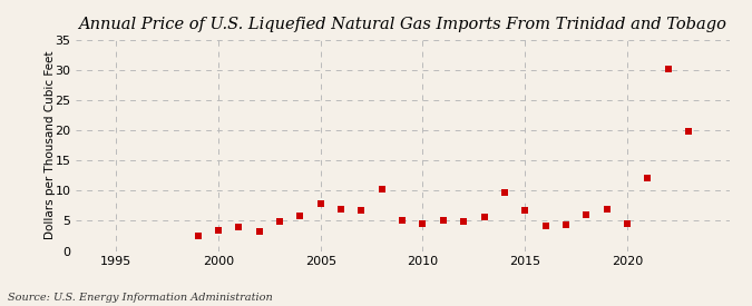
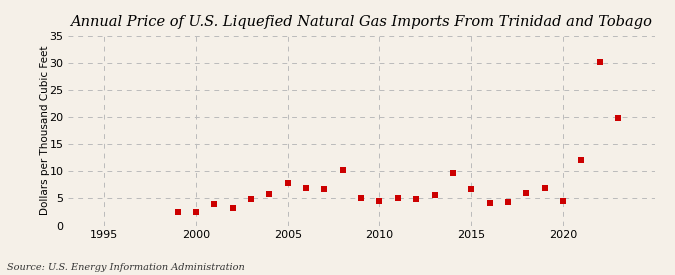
2000: 3.5 -> 2.4
